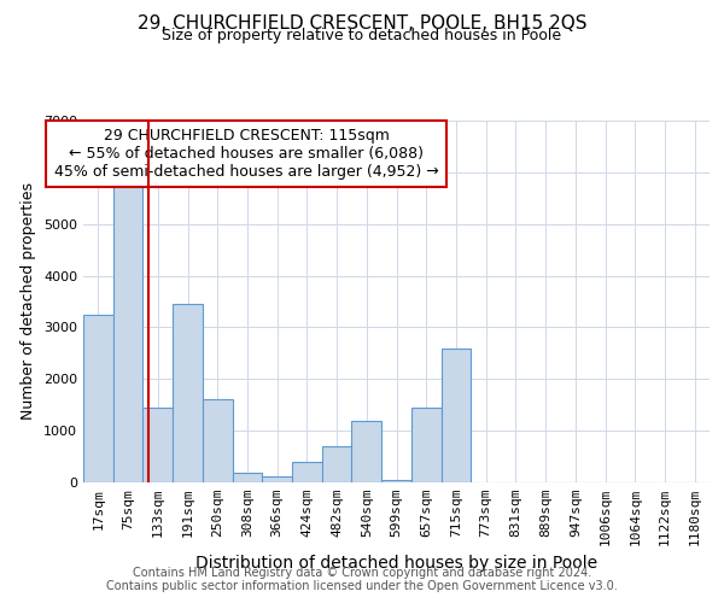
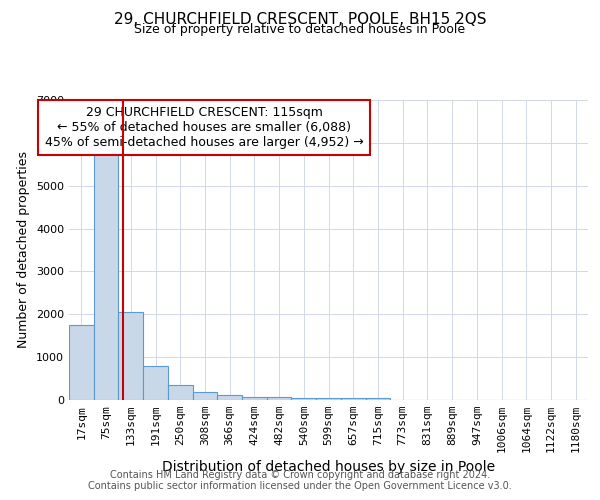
17sqm: 3250 -> 1750
133sqm: 1450 -> 2060
191sqm: 3450 -> 800
250sqm: 1600 -> 340
424sqm: 400 -> 80
482sqm: 700 -> 60
540sqm: 1200 -> 50
657sqm: 1450 -> 40
715sqm: 2600 -> 40
